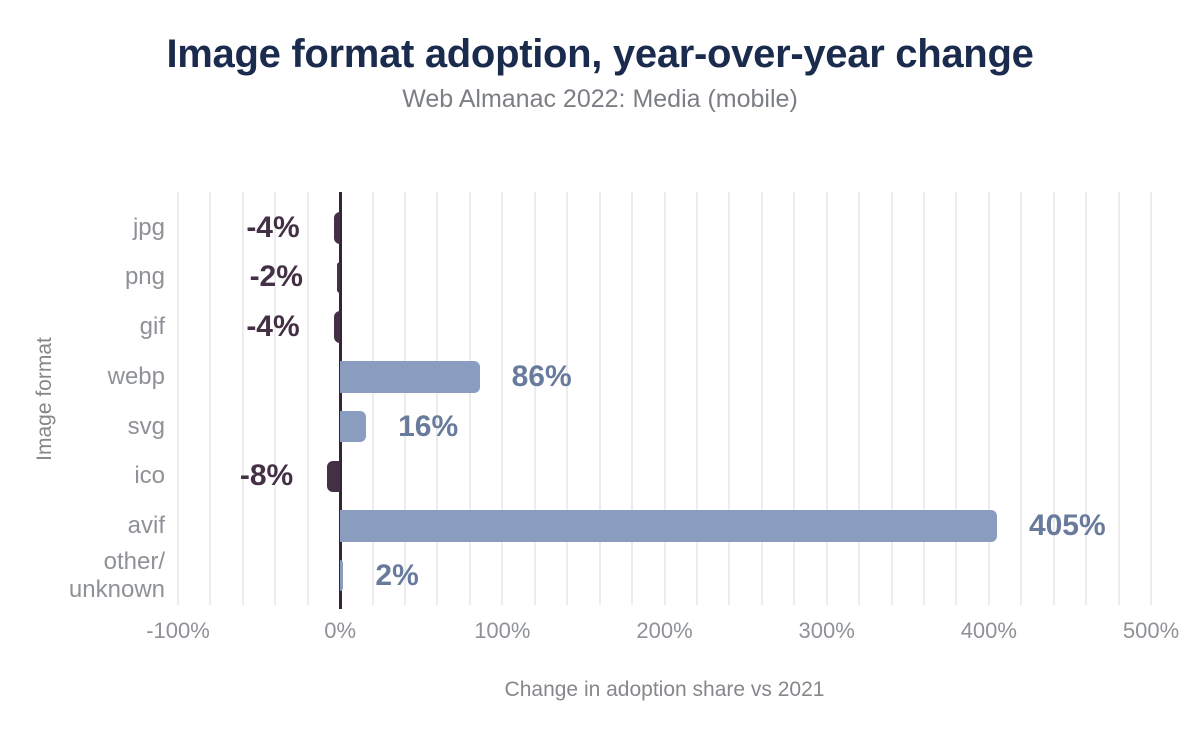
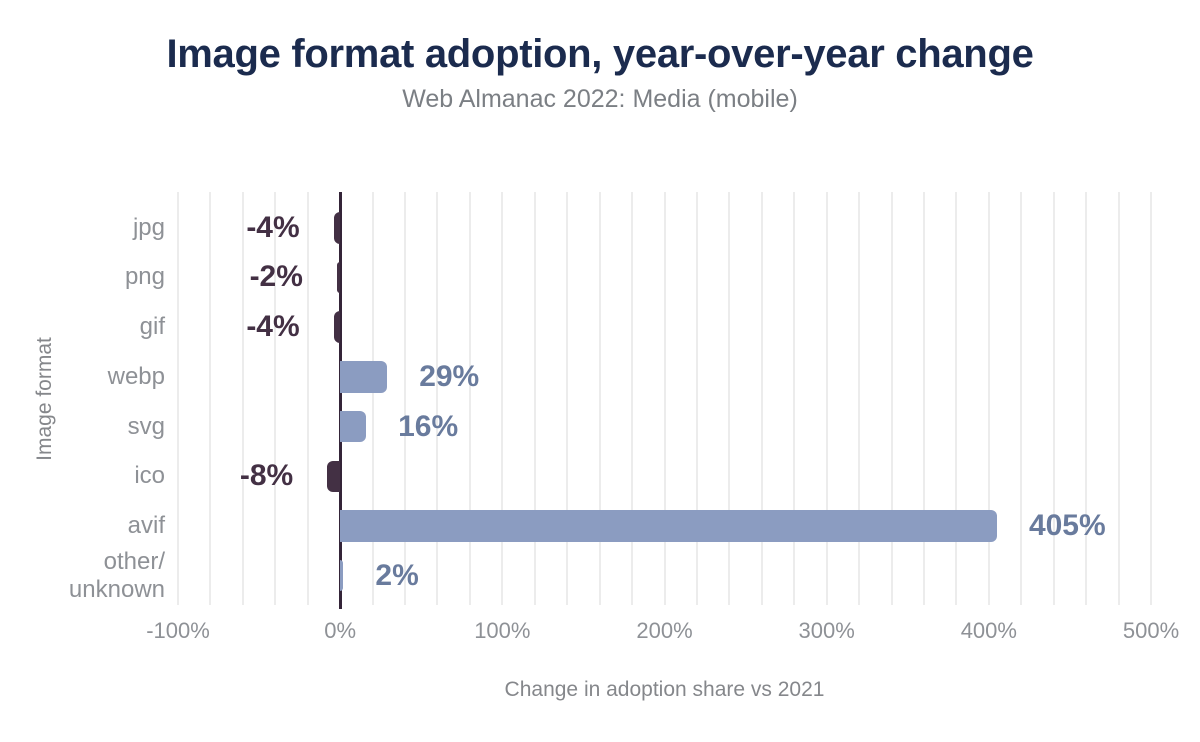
webp: 86% -> 29%
